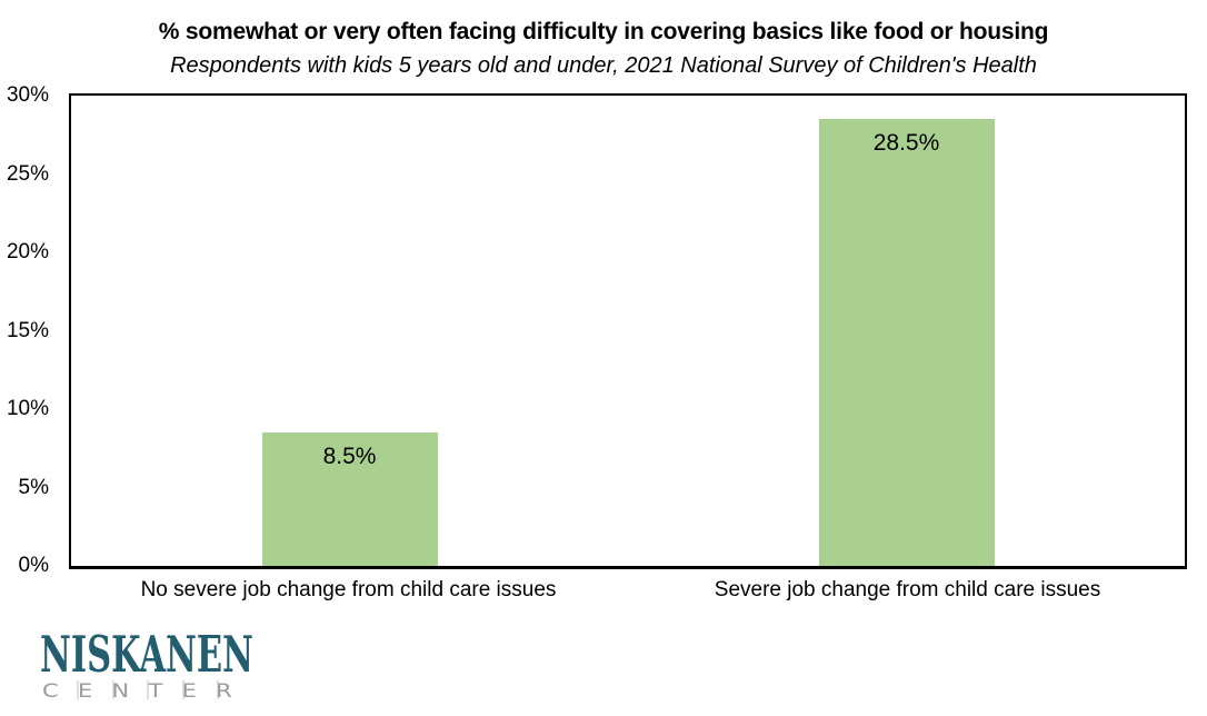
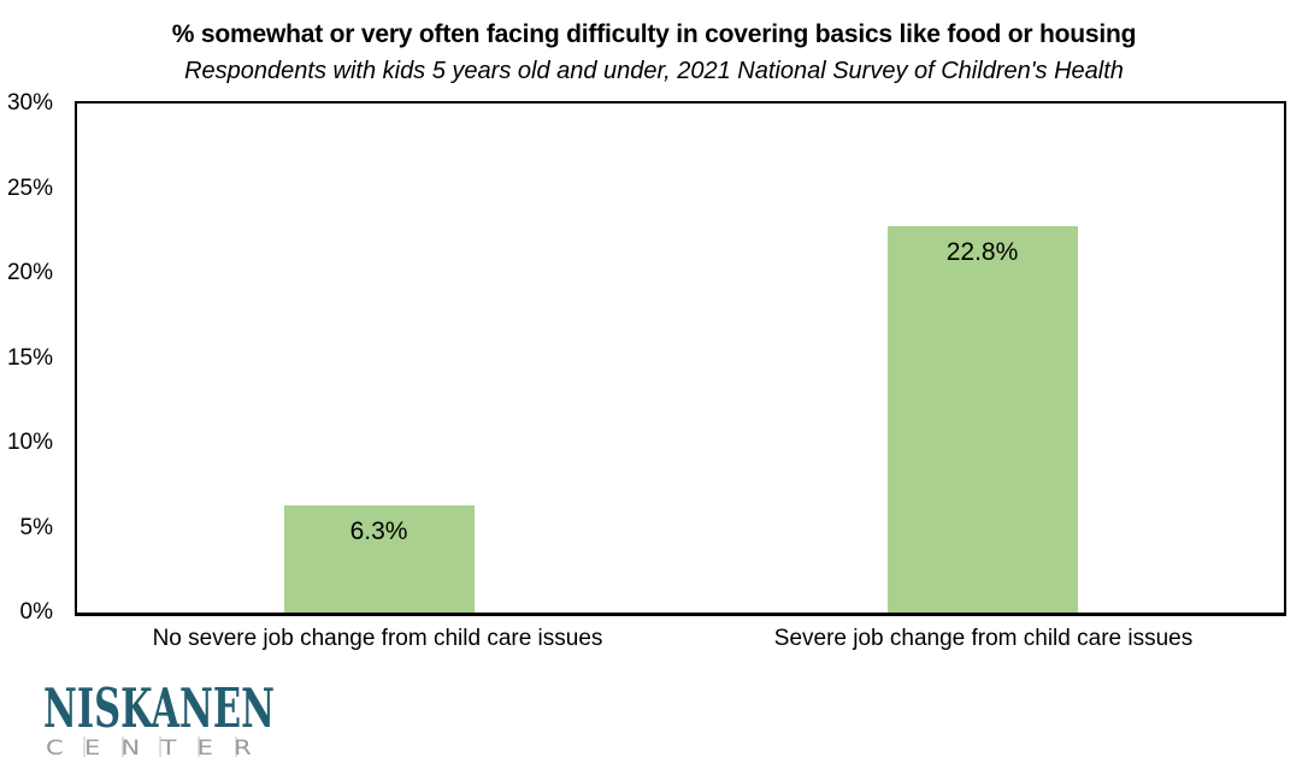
No severe job change from child care issues: 8.5% -> 6.3%
Severe job change from child care issues: 28.5% -> 22.8%
